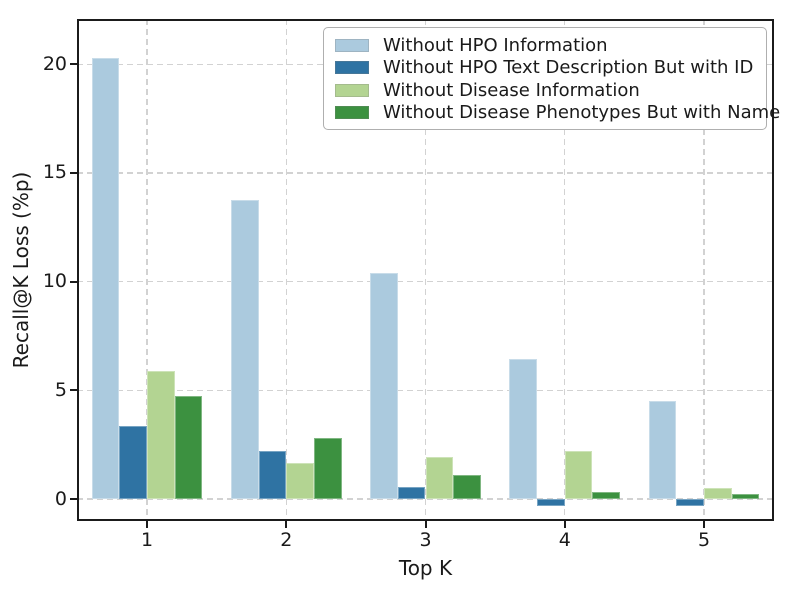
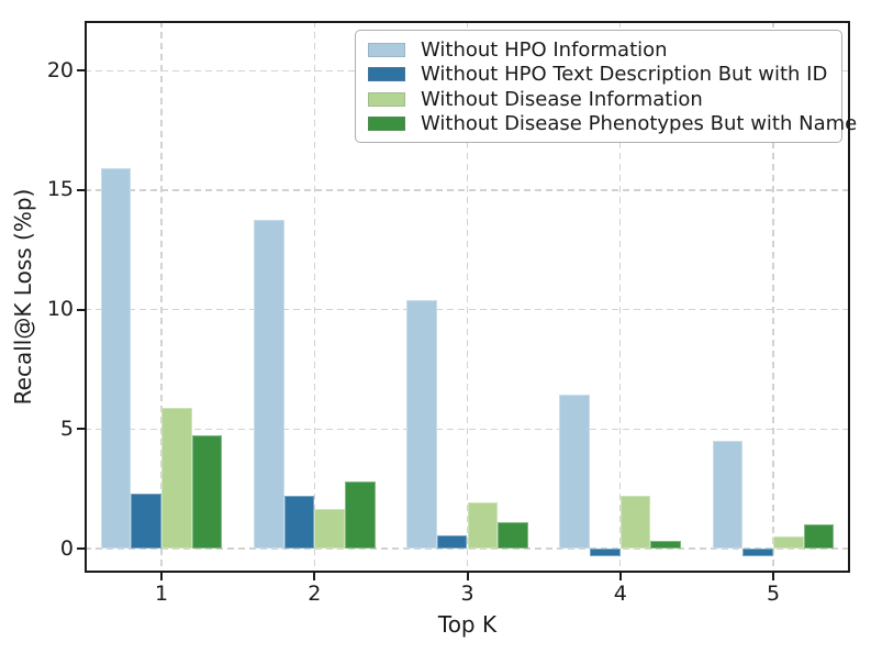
Without HPO Information/1: 20.3 -> 15.9
Without HPO Text Description But with ID/1: 3.4 -> 2.3
Without Disease Phenotypes But with Name/5: 0.2 -> 1.0
